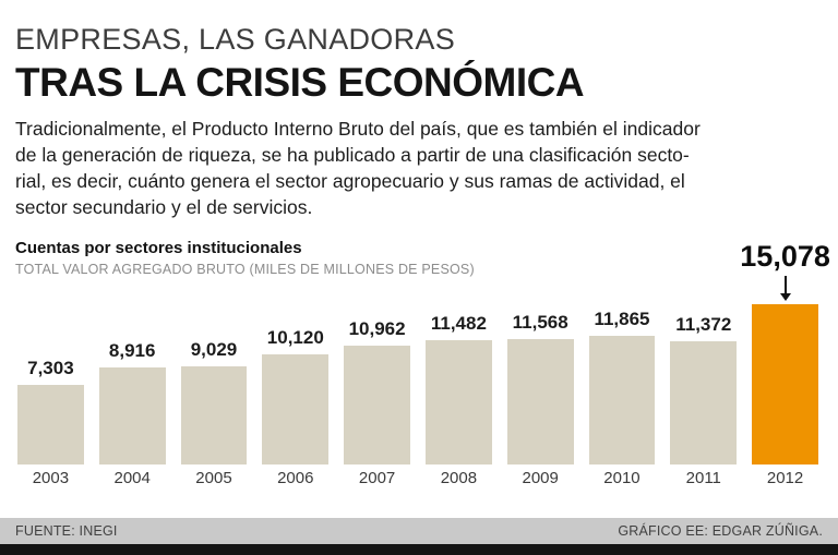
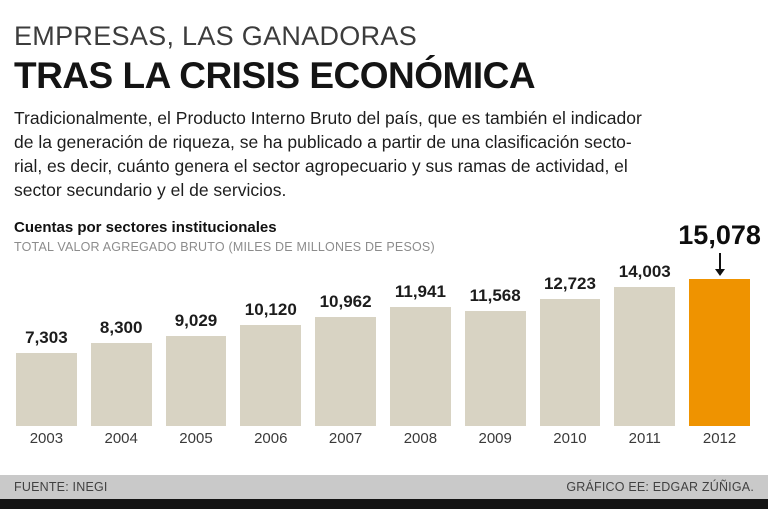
2004: 8,916 -> 8,300
2008: 11,482 -> 11,941
2010: 11,865 -> 12,723
2011: 11,372 -> 14,003
